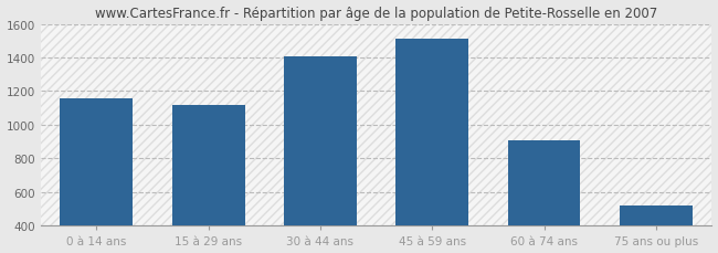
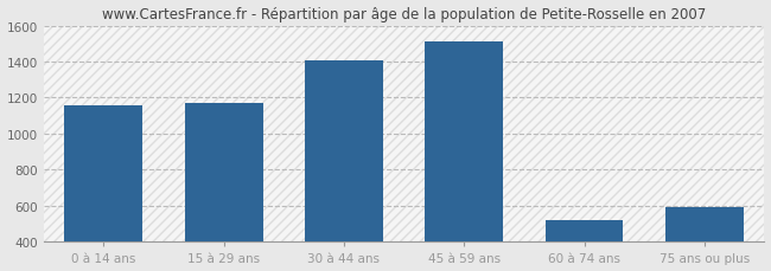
15 à 29 ans: 1120 -> 1170
60 à 74 ans: 910 -> 520
75 ans ou plus: 520 -> 590
